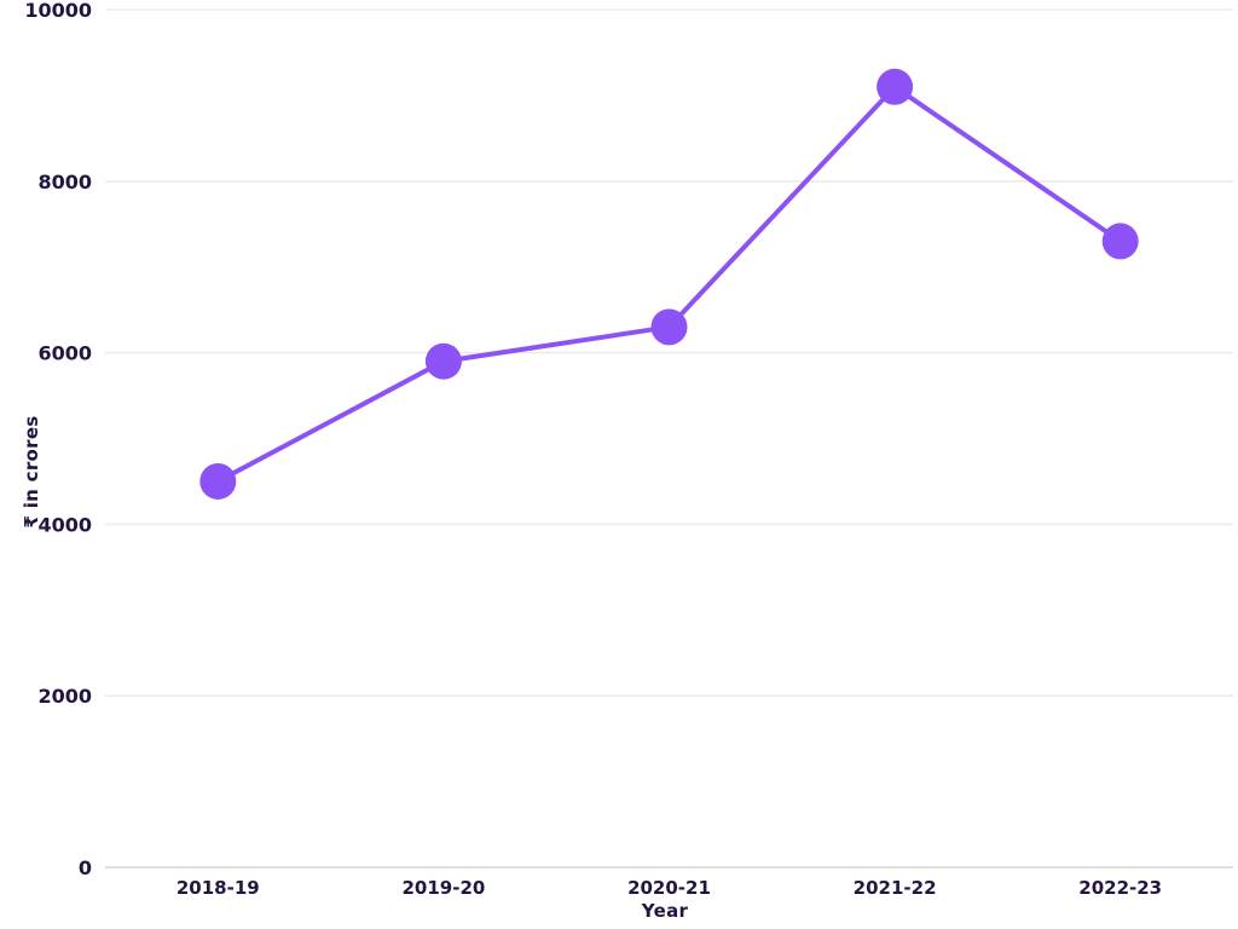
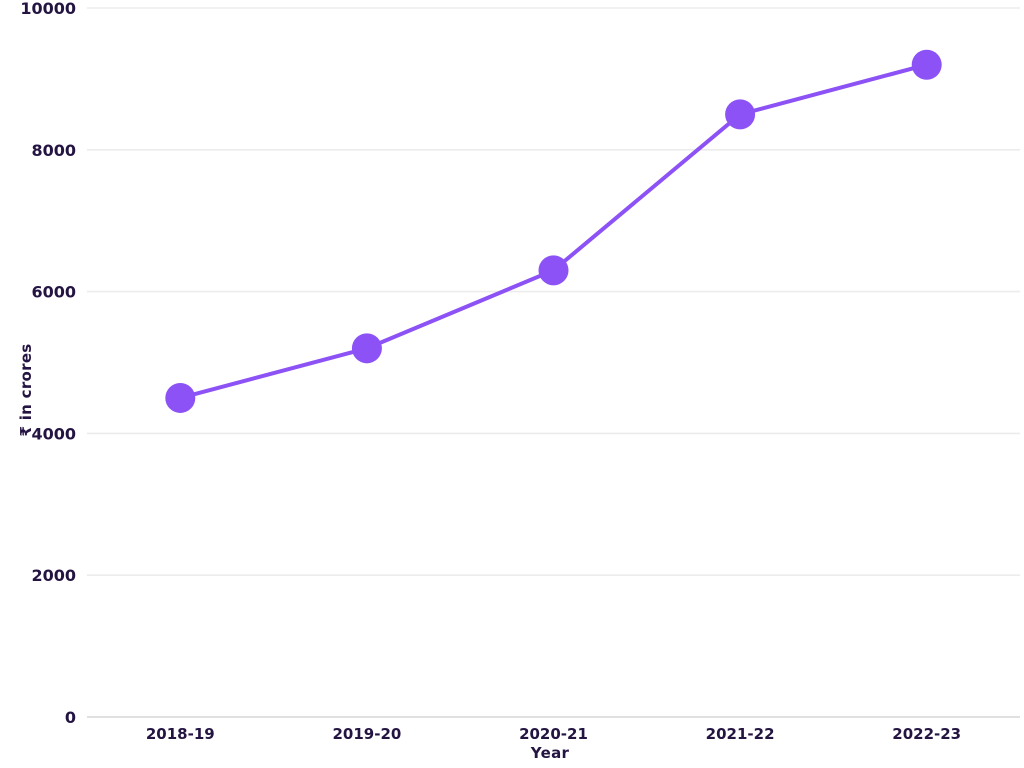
2019-20: 5900 -> 5200
2021-22: 9100 -> 8500
2022-23: 7300 -> 9200
